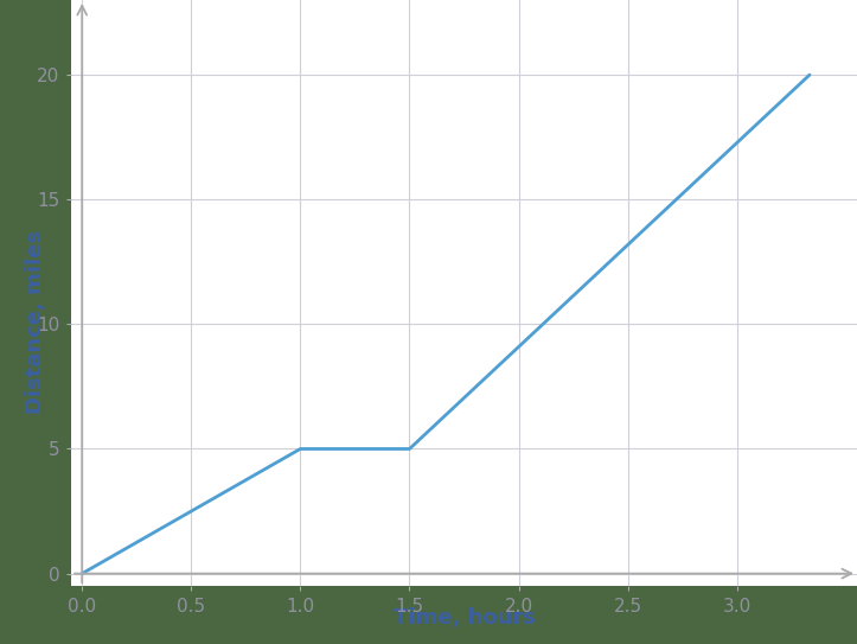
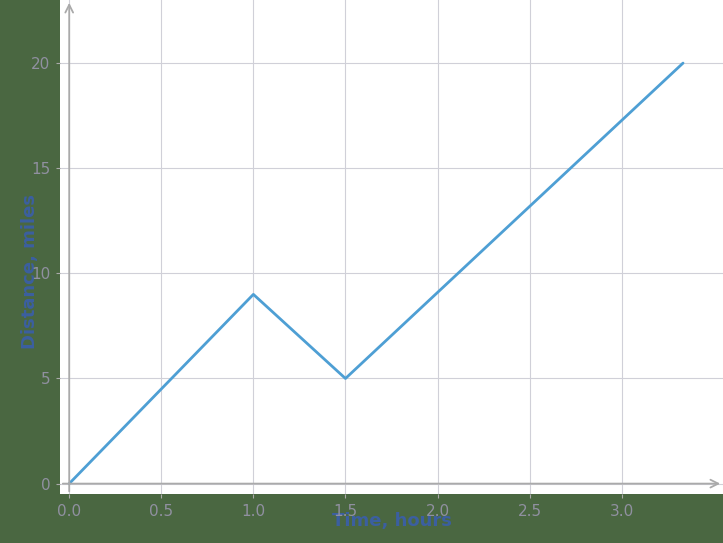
1.0: 5 -> 9
